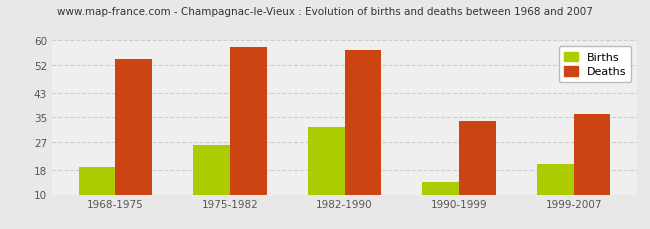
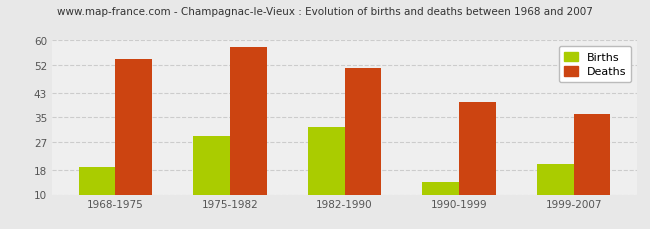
Births/1975-1982: 26 -> 29
Deaths/1982-1990: 57 -> 51
Deaths/1990-1999: 34 -> 40
